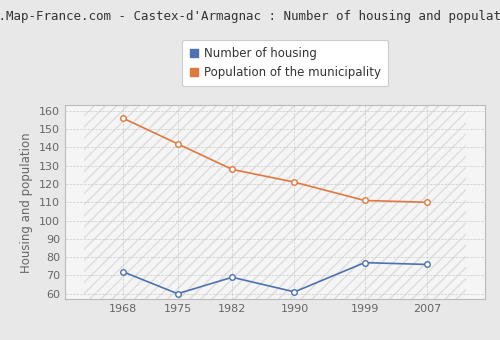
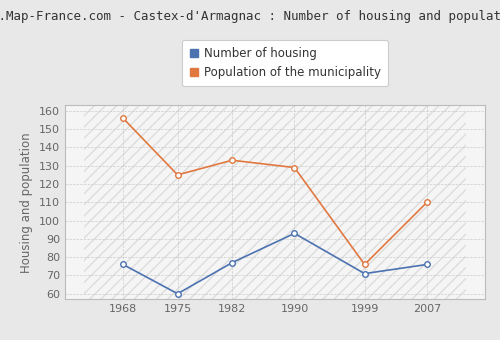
Number of housing/1968: 72 -> 76
Population of the municipality/1975: 142 -> 125
Number of housing/1982: 69 -> 77
Population of the municipality/1982: 128 -> 133
Number of housing/1990: 61 -> 93
Population of the municipality/1990: 121 -> 129
Number of housing/1999: 77 -> 71
Population of the municipality/1999: 111 -> 76
